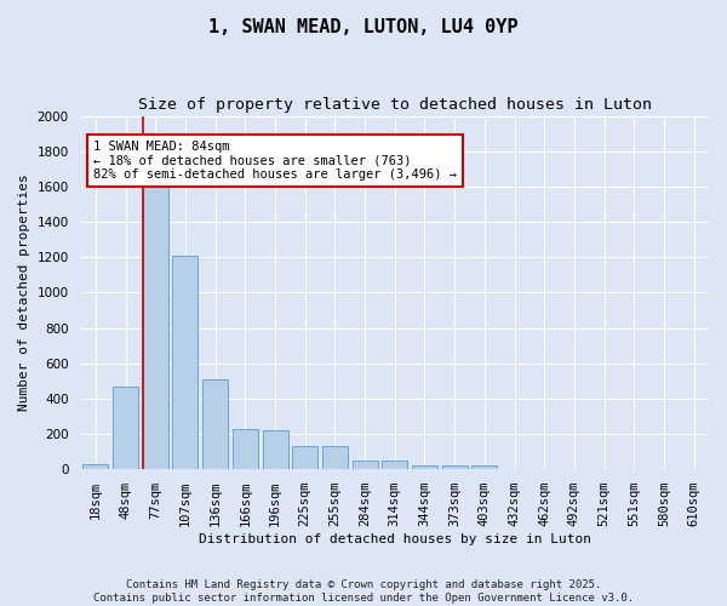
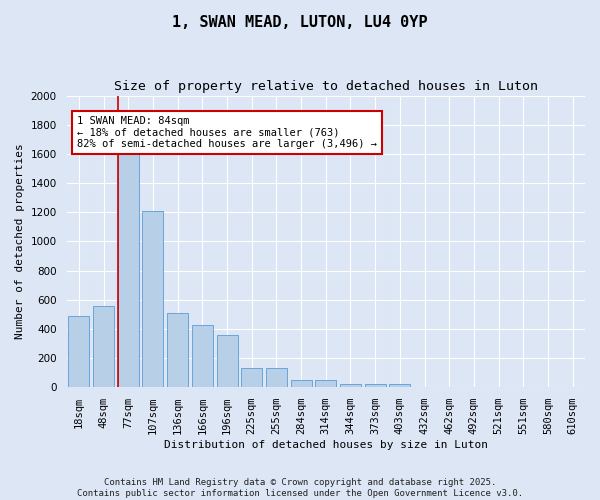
18sqm: 30 -> 490
48sqm: 470 -> 560
166sqm: 230 -> 430
196sqm: 220 -> 360
